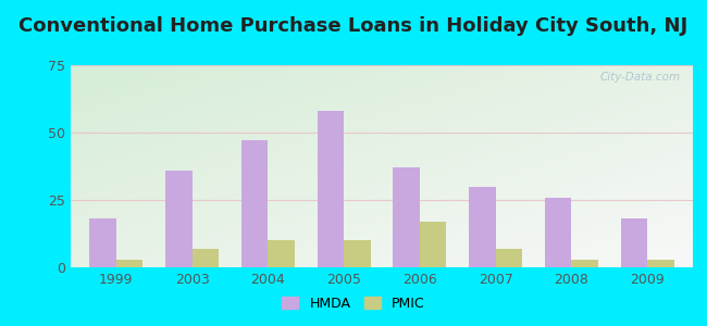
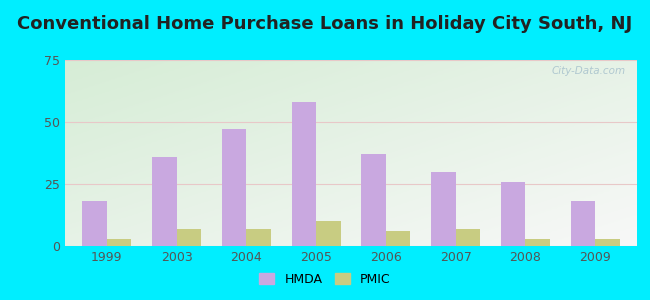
PMIC/2004: 10 -> 7
PMIC/2006: 17 -> 6
